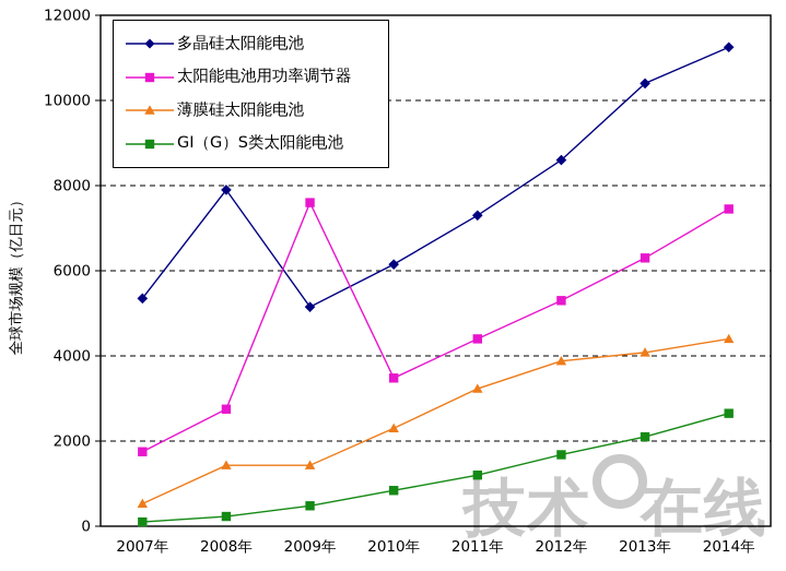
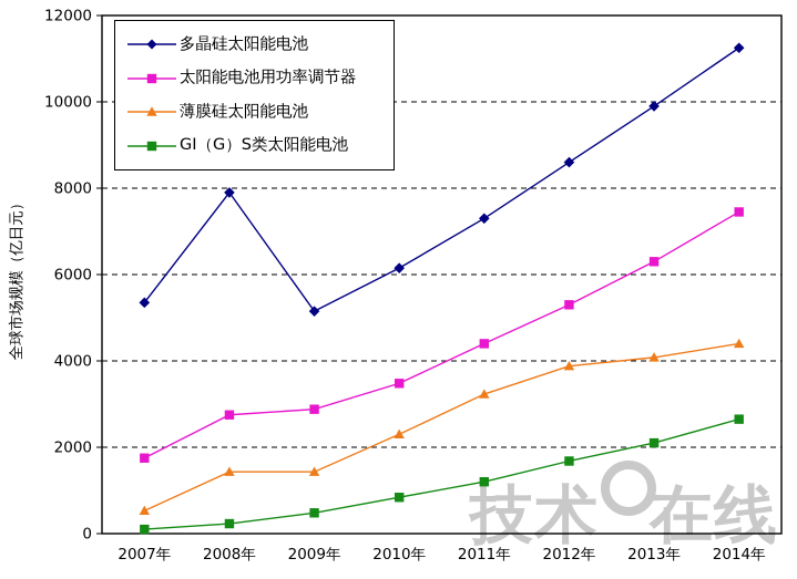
太阳能电池用功率调节器/2009年: 7600 -> 2900
多晶硅太阳能电池/2013年: 10400 -> 9900
